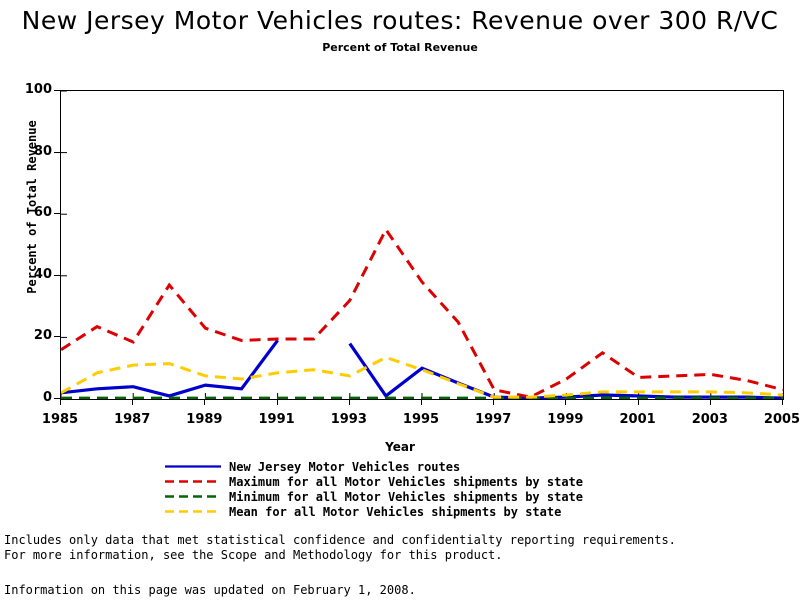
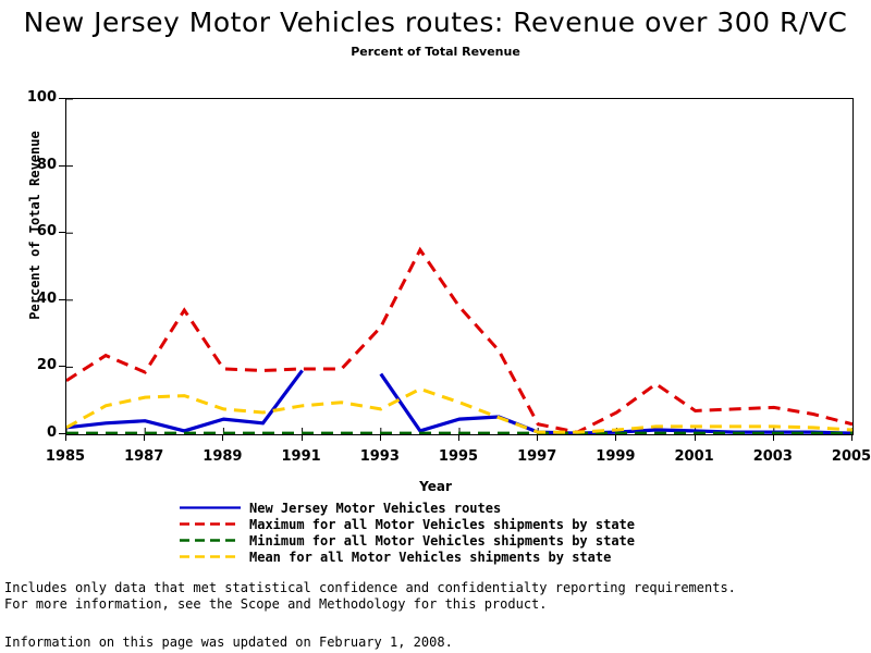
Maximum for all Motor Vehicles shipments by state/1989: 23 -> 20
New Jersey Motor Vehicles routes/1995: 10 -> 4
